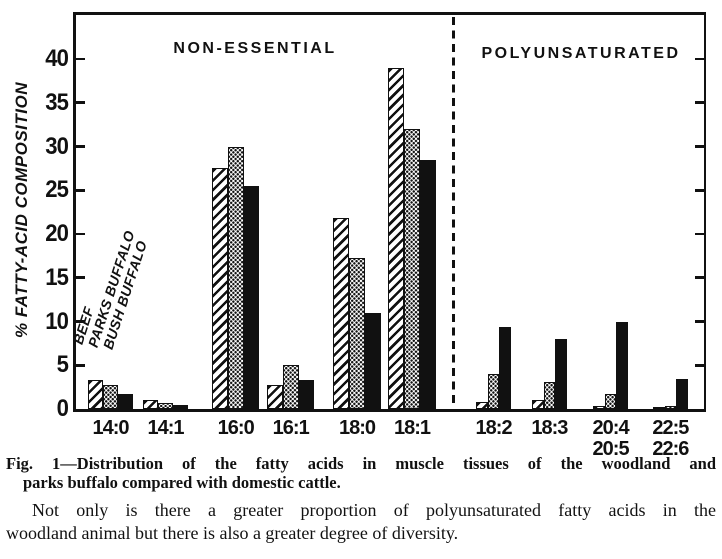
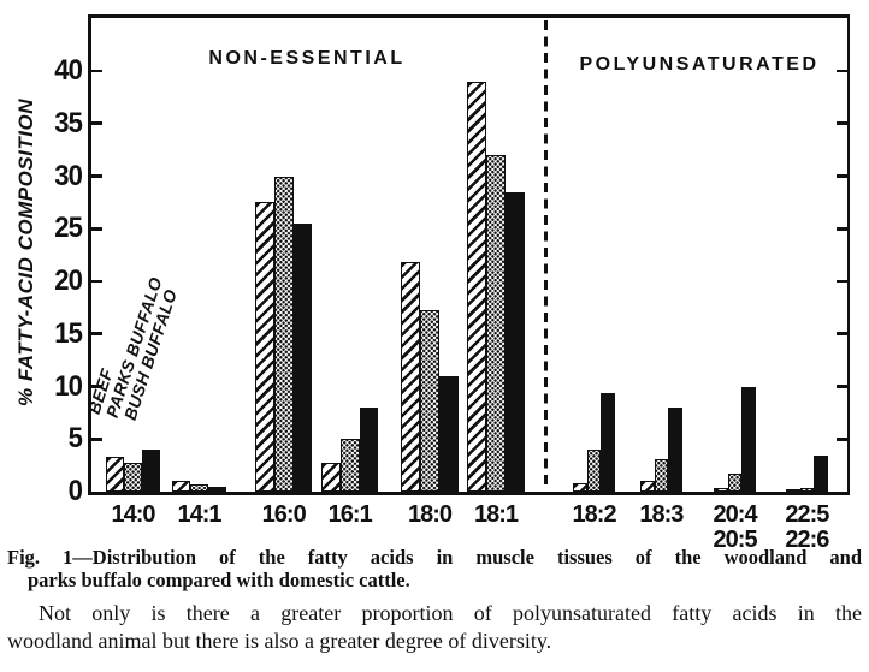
BUSH BUFFALO/14:0: 2 -> 4
BUSH BUFFALO/16:1: 3 -> 8
